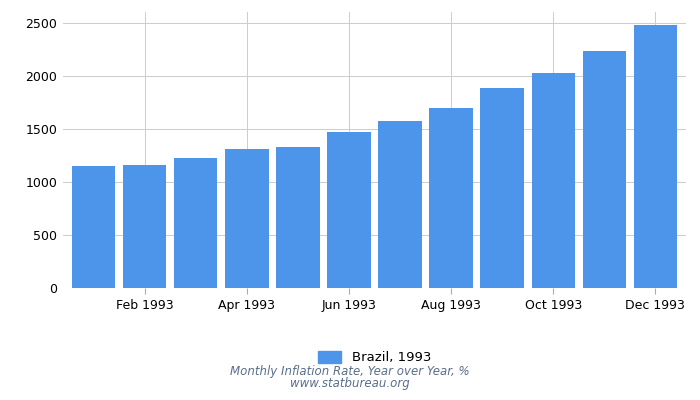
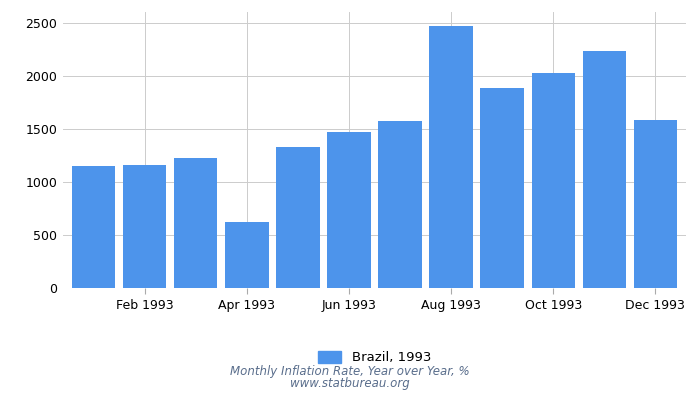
Apr 1993: 1300 -> 620
Aug 1993: 1700 -> 2470
Dec 1993: 2480 -> 1580
